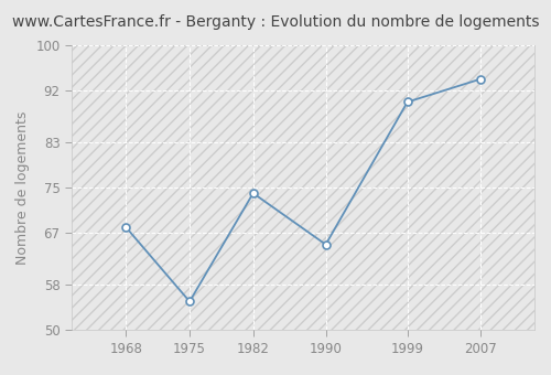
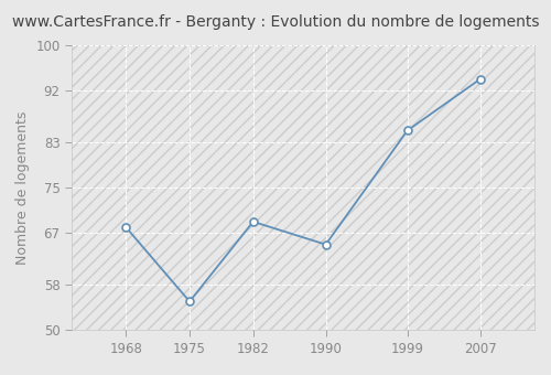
1982: 74 -> 69
1999: 90 -> 85
